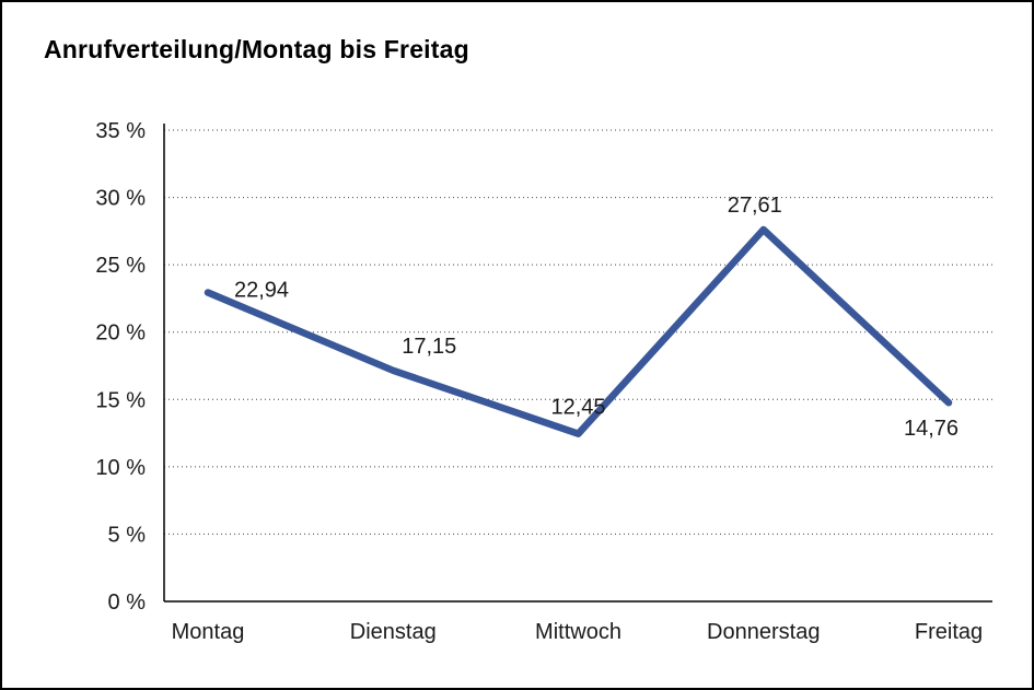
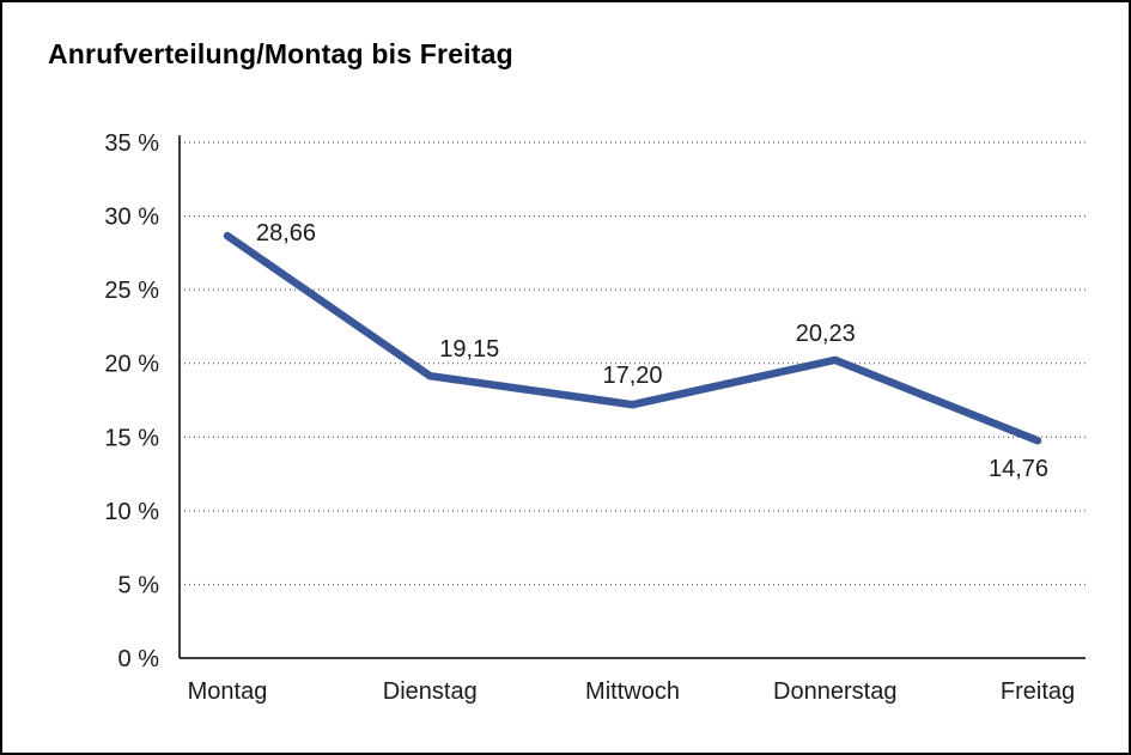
Montag: 22,94 -> 28,66
Dienstag: 17,15 -> 19,15
Mittwoch: 12,45 -> 17,20
Donnerstag: 27,61 -> 20,23
